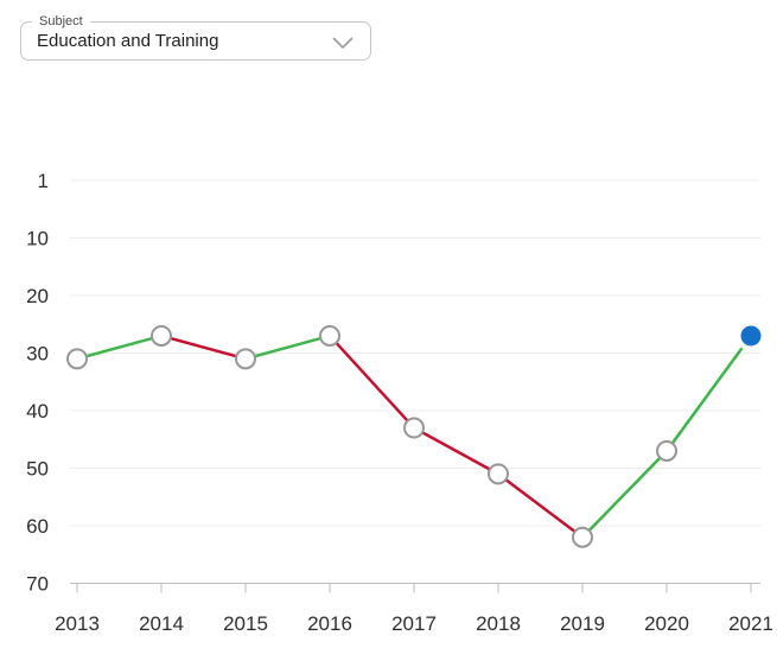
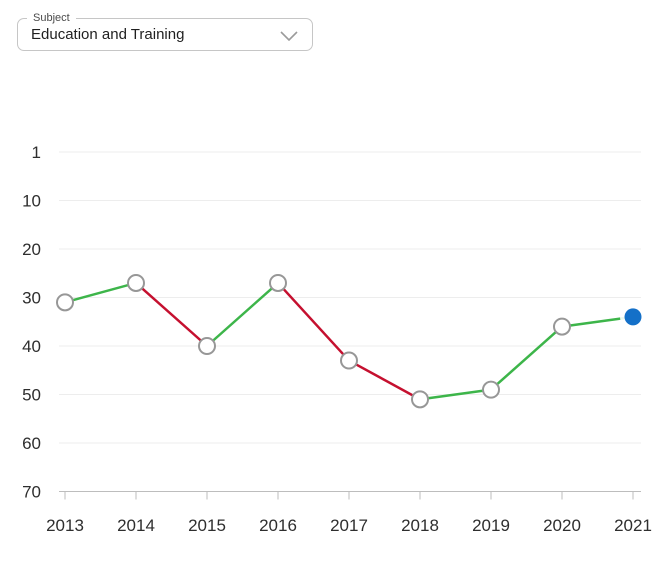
2015: 31 -> 40
2019: 62 -> 49
2020: 47 -> 36
2021: 27 -> 34
